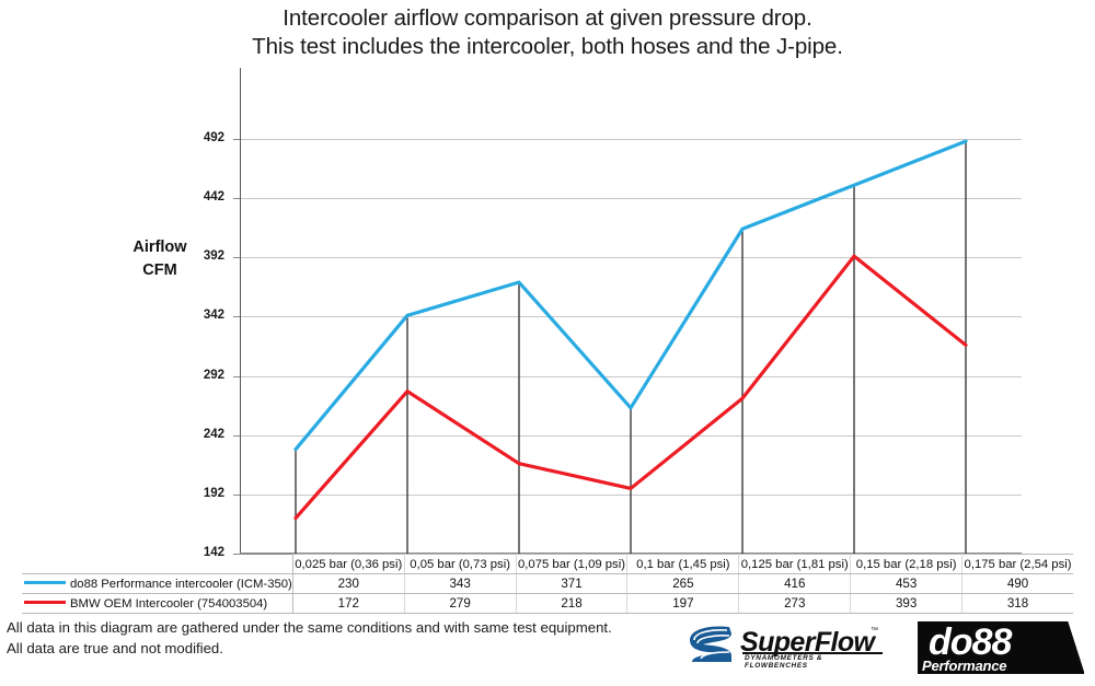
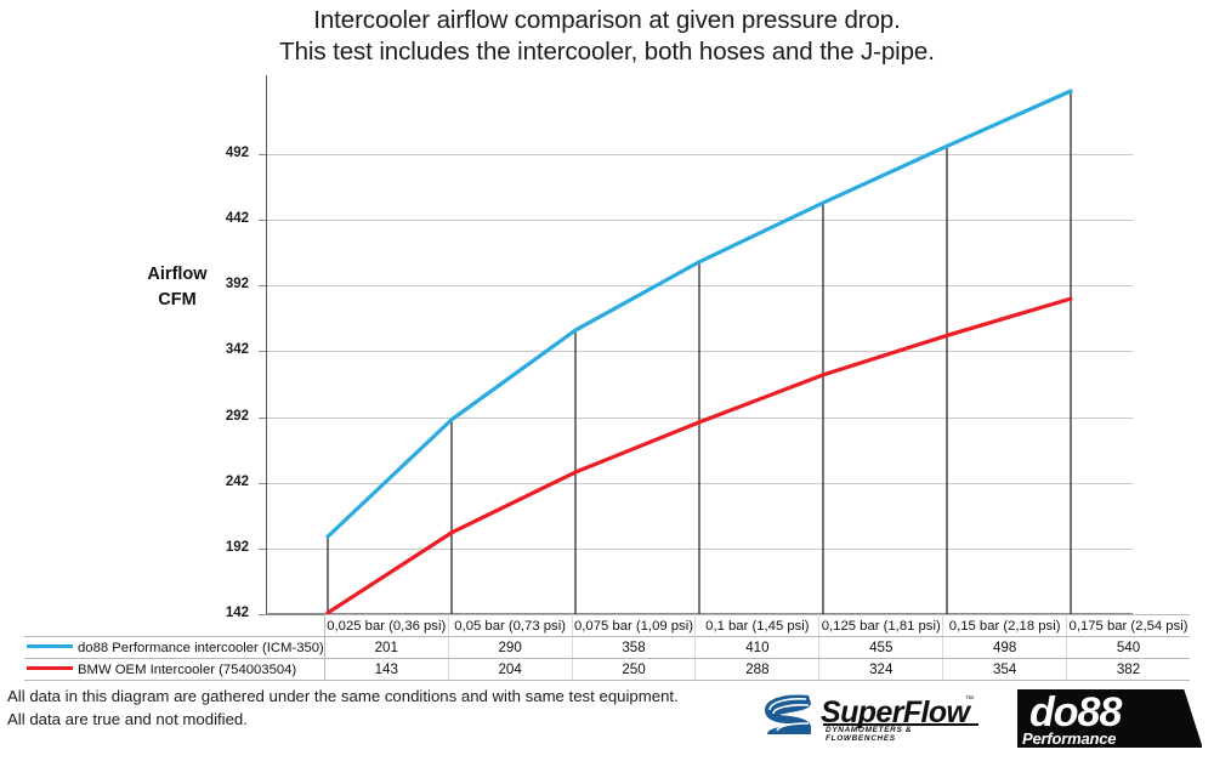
do88 Performance intercooler (ICM-350)/0,025 bar (0,36 psi): 230 -> 201
BMW OEM Intercooler (754003504)/0,025 bar (0,36 psi): 172 -> 143
do88 Performance intercooler (ICM-350)/0,05 bar (0,73 psi): 343 -> 290
BMW OEM Intercooler (754003504)/0,05 bar (0,73 psi): 279 -> 204
do88 Performance intercooler (ICM-350)/0,075 bar (1,09 psi): 371 -> 358
BMW OEM Intercooler (754003504)/0,075 bar (1,09 psi): 218 -> 250
do88 Performance intercooler (ICM-350)/0,1 bar (1,45 psi): 265 -> 410
BMW OEM Intercooler (754003504)/0,1 bar (1,45 psi): 197 -> 288
do88 Performance intercooler (ICM-350)/0,125 bar (1,81 psi): 416 -> 455
BMW OEM Intercooler (754003504)/0,125 bar (1,81 psi): 273 -> 324
do88 Performance intercooler (ICM-350)/0,15 bar (2,18 psi): 453 -> 498
BMW OEM Intercooler (754003504)/0,15 bar (2,18 psi): 393 -> 354
do88 Performance intercooler (ICM-350)/0,175 bar (2,54 psi): 490 -> 540
BMW OEM Intercooler (754003504)/0,175 bar (2,54 psi): 318 -> 382
